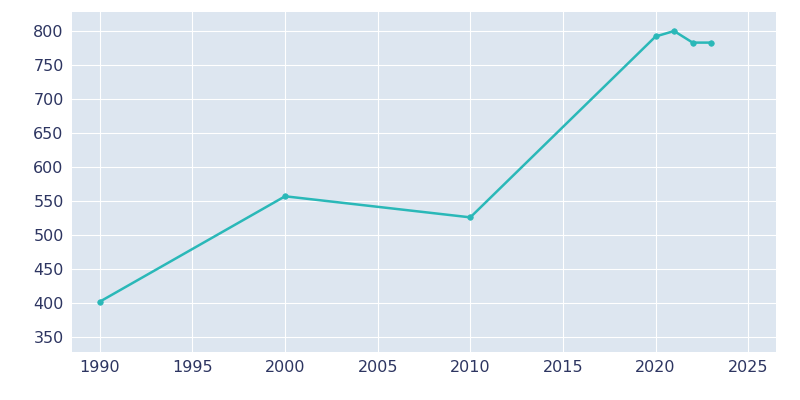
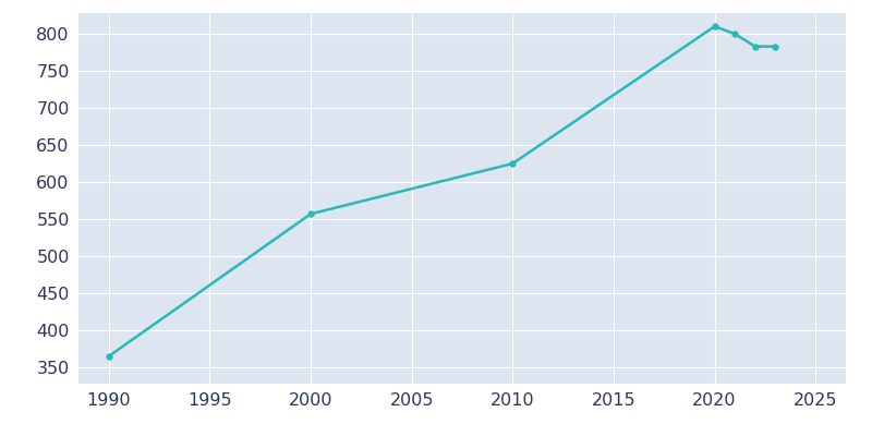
1990: 402 -> 365
2010: 526 -> 625
2020: 792 -> 810
